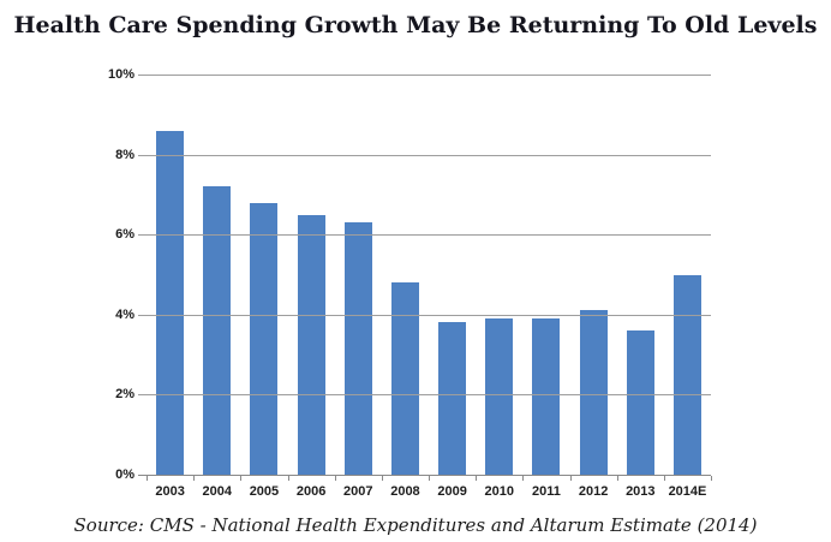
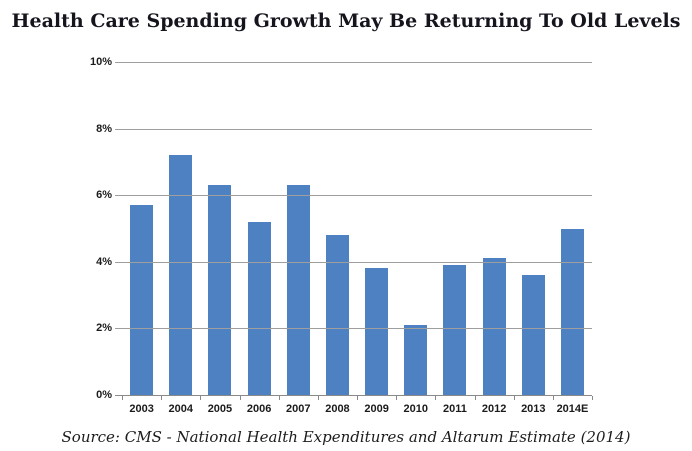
2003: 8.6% -> 5.7%
2005: 6.8% -> 6.3%
2006: 6.5% -> 5.2%
2010: 3.9% -> 2.1%
